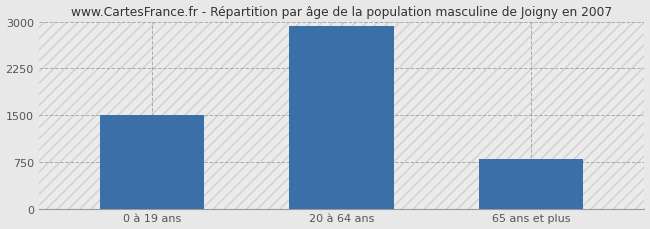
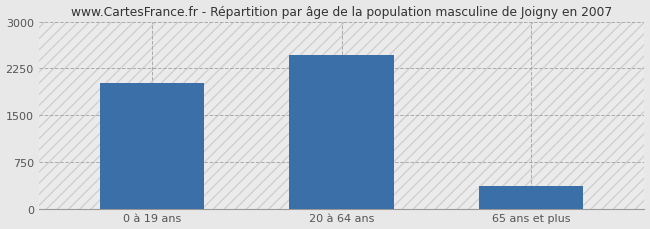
0 à 19 ans: 1500 -> 2020
20 à 64 ans: 2930 -> 2460
65 ans et plus: 790 -> 360
